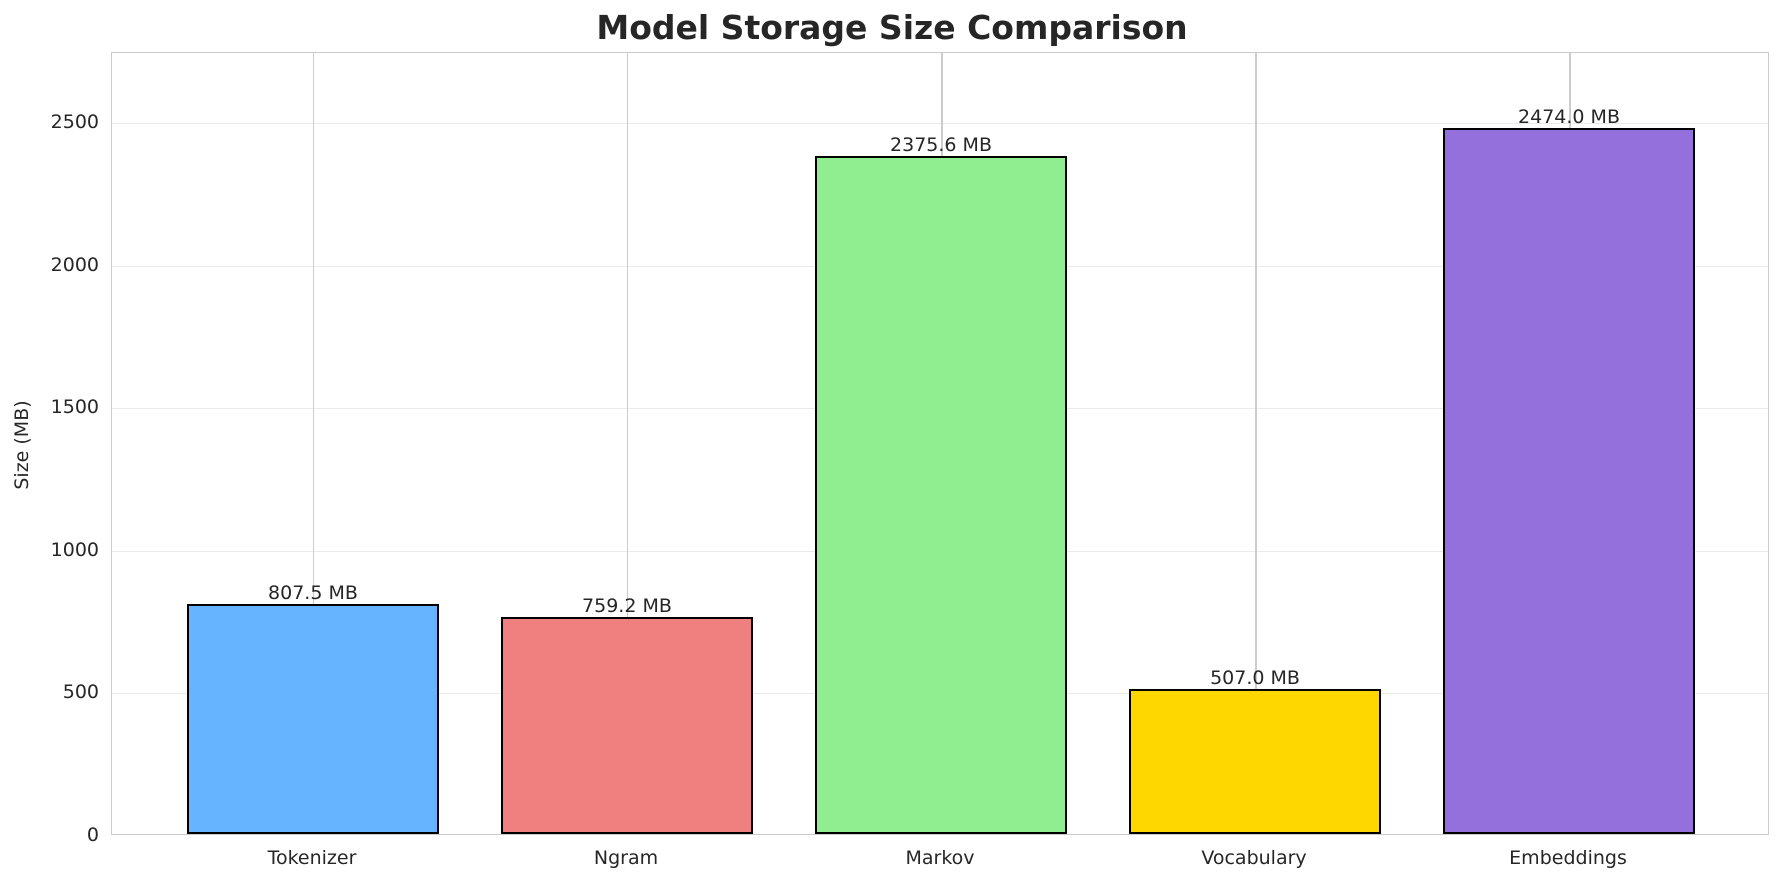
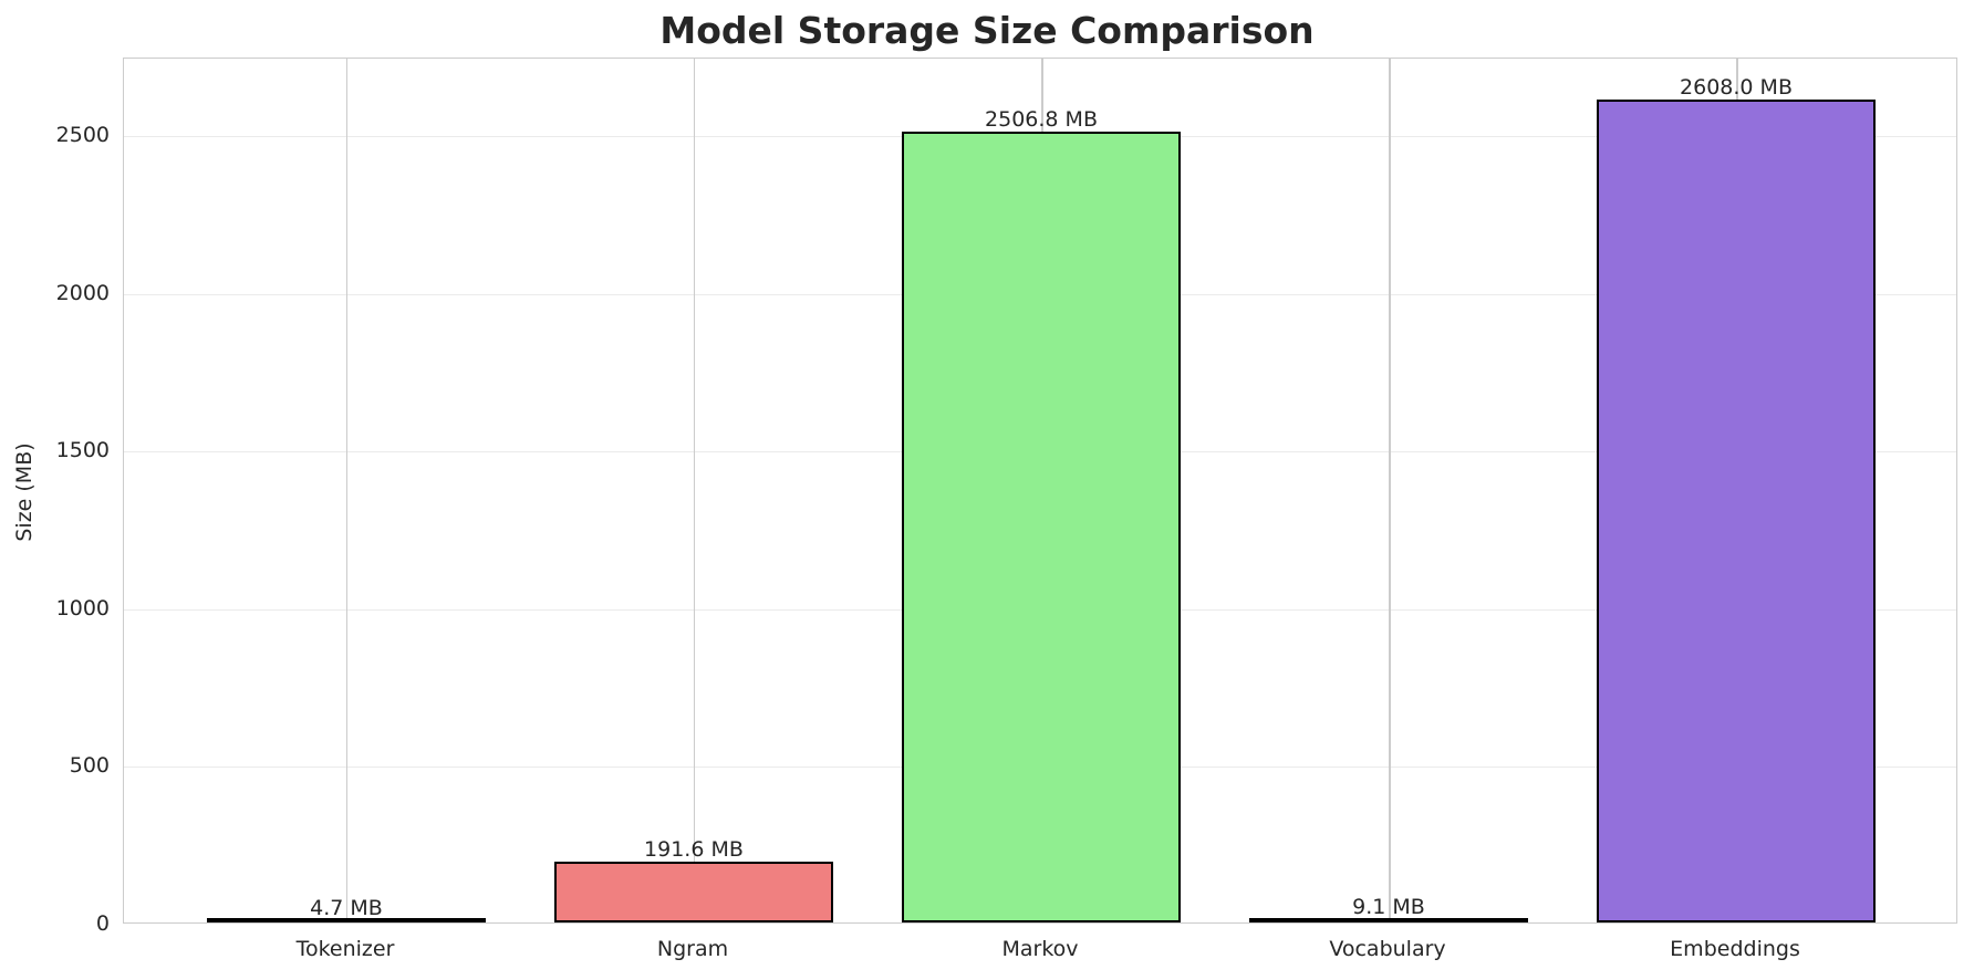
Tokenizer: 807.5 -> 4.7
Ngram: 759.2 -> 191.6
Markov: 2375.6 -> 2506.8
Vocabulary: 507.0 -> 9.1
Embeddings: 2474.0 -> 2608.0
